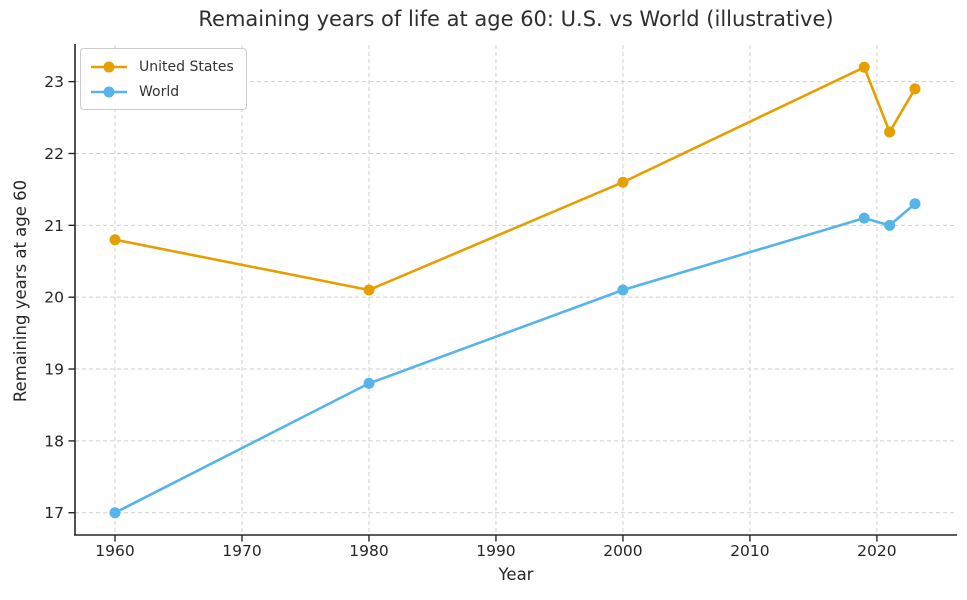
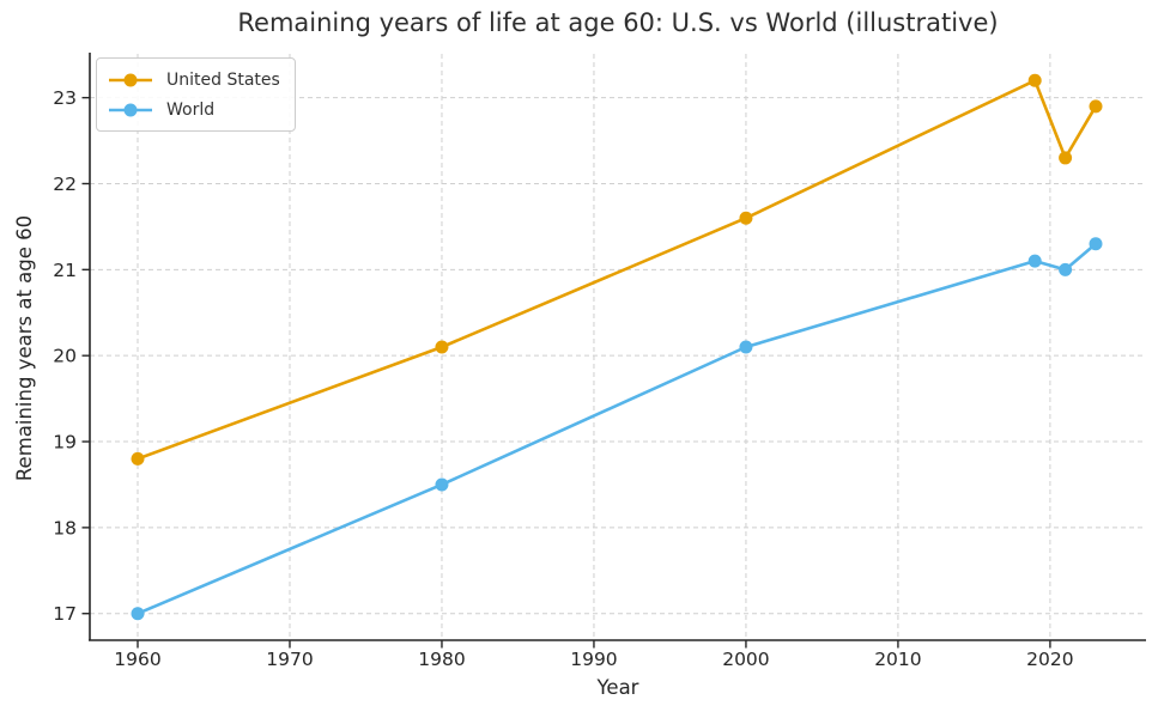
United States/1960: 20.8 -> 18.8
World/1980: 18.8 -> 18.5
